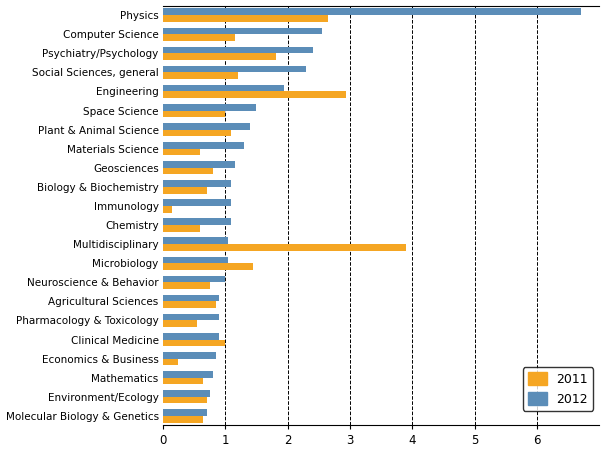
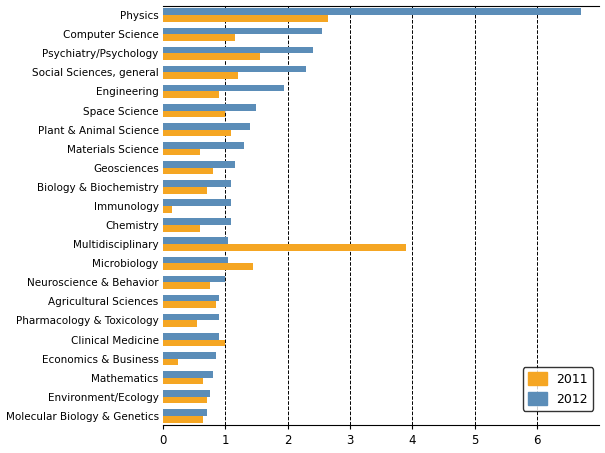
2011/Psychiatry/Psychology: 1.82 -> 1.55
2011/Engineering: 2.94 -> 0.90
